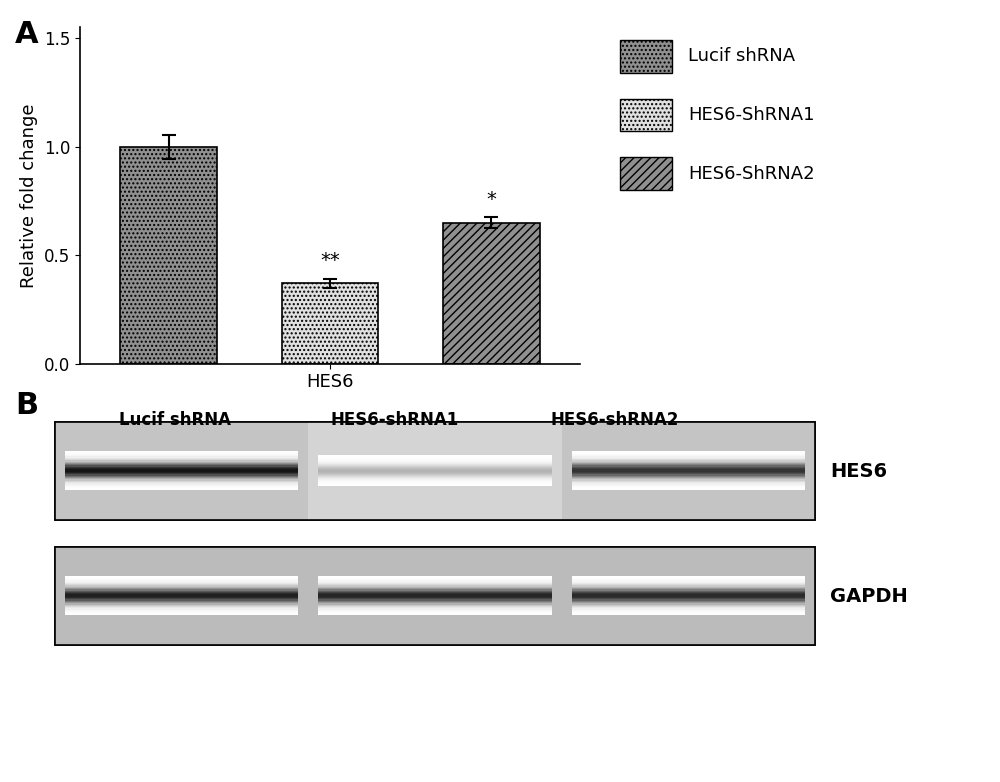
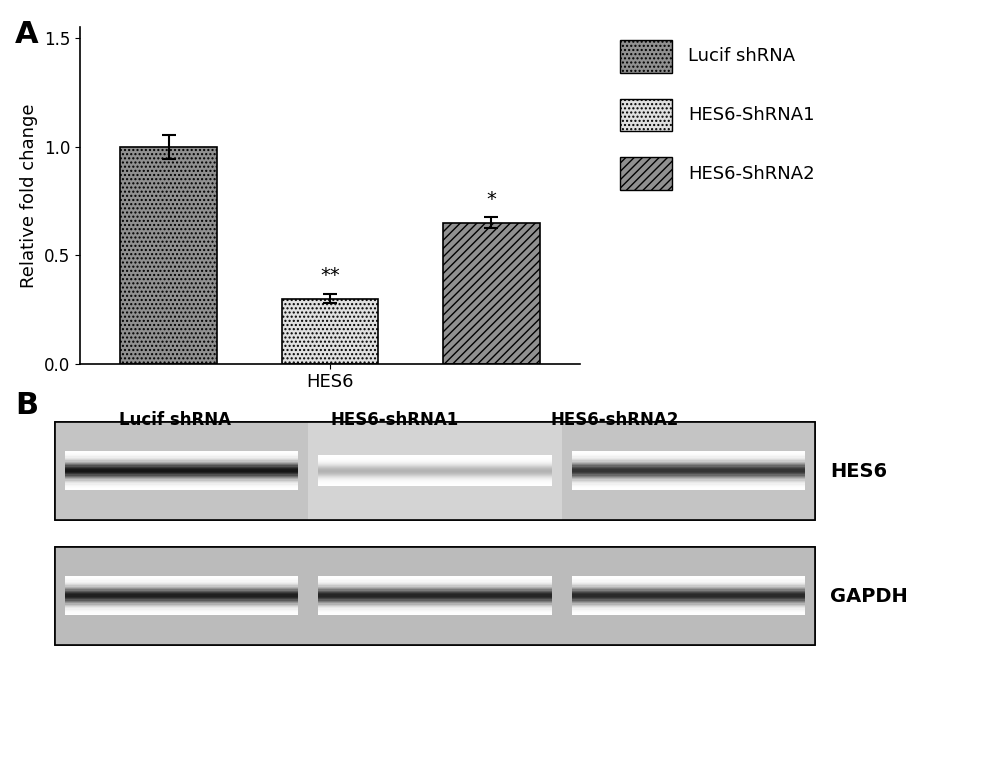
HES6: 0.37 -> 0.30
